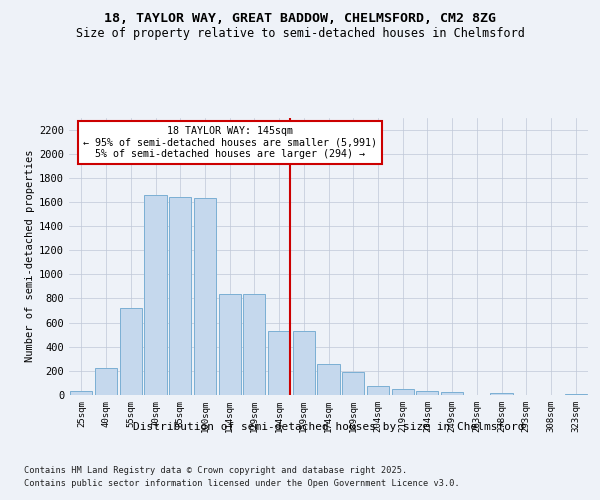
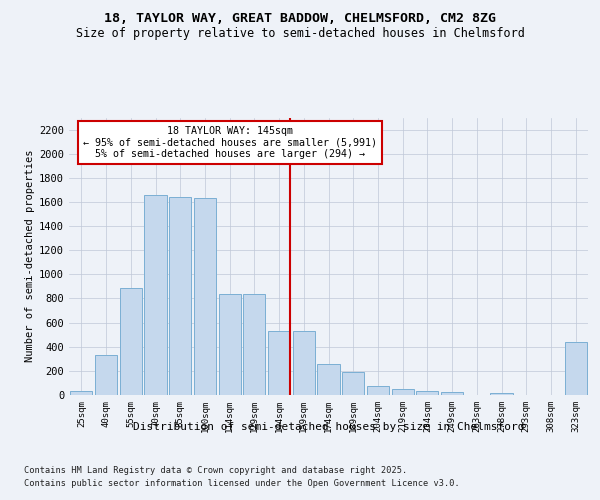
40sqm: 220 -> 330
55sqm: 720 -> 890
323sqm: 10 -> 440
